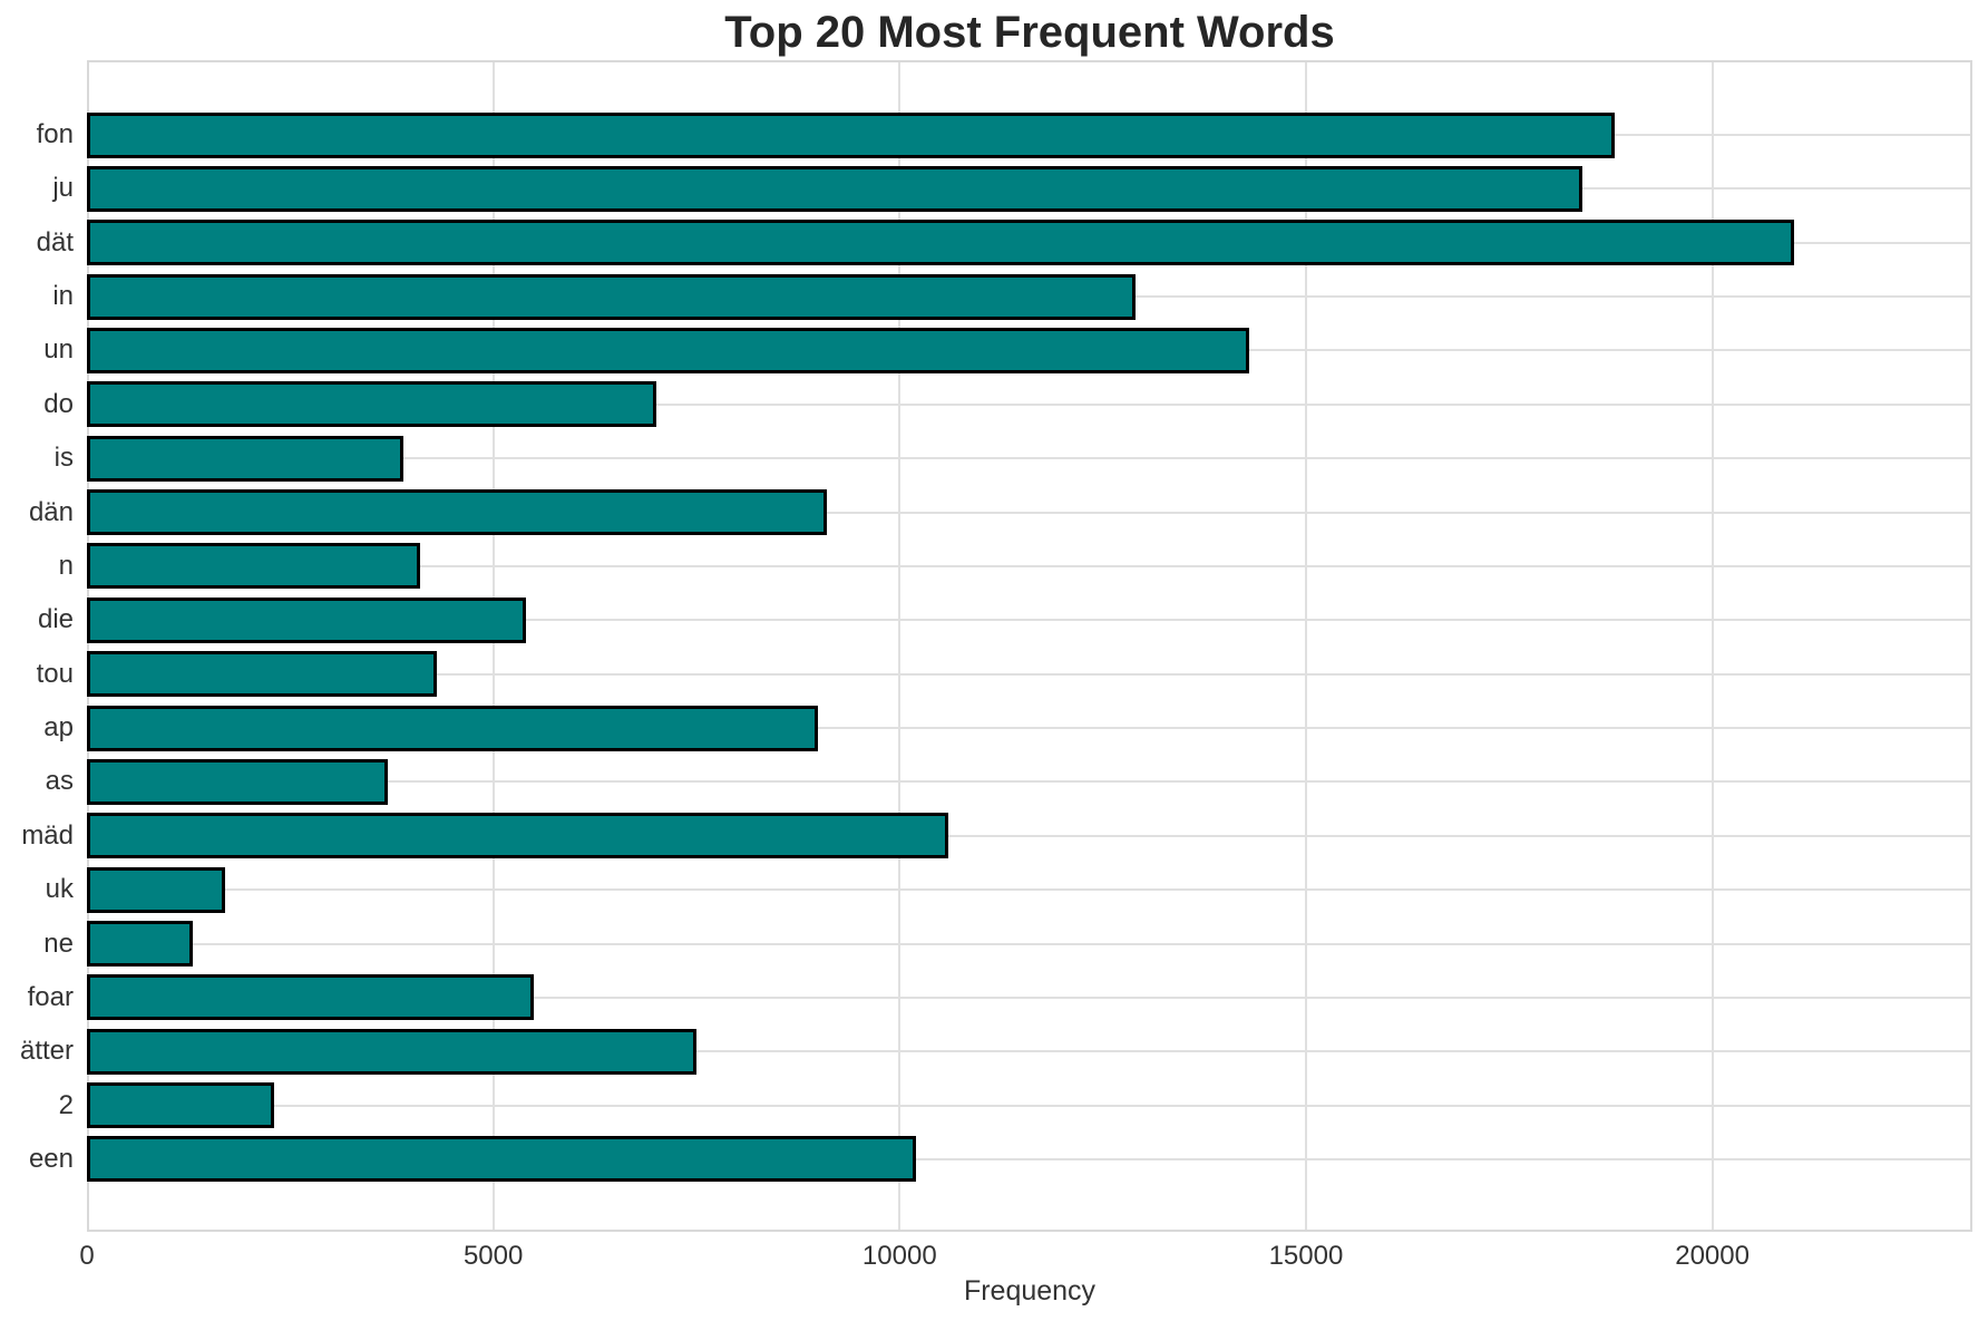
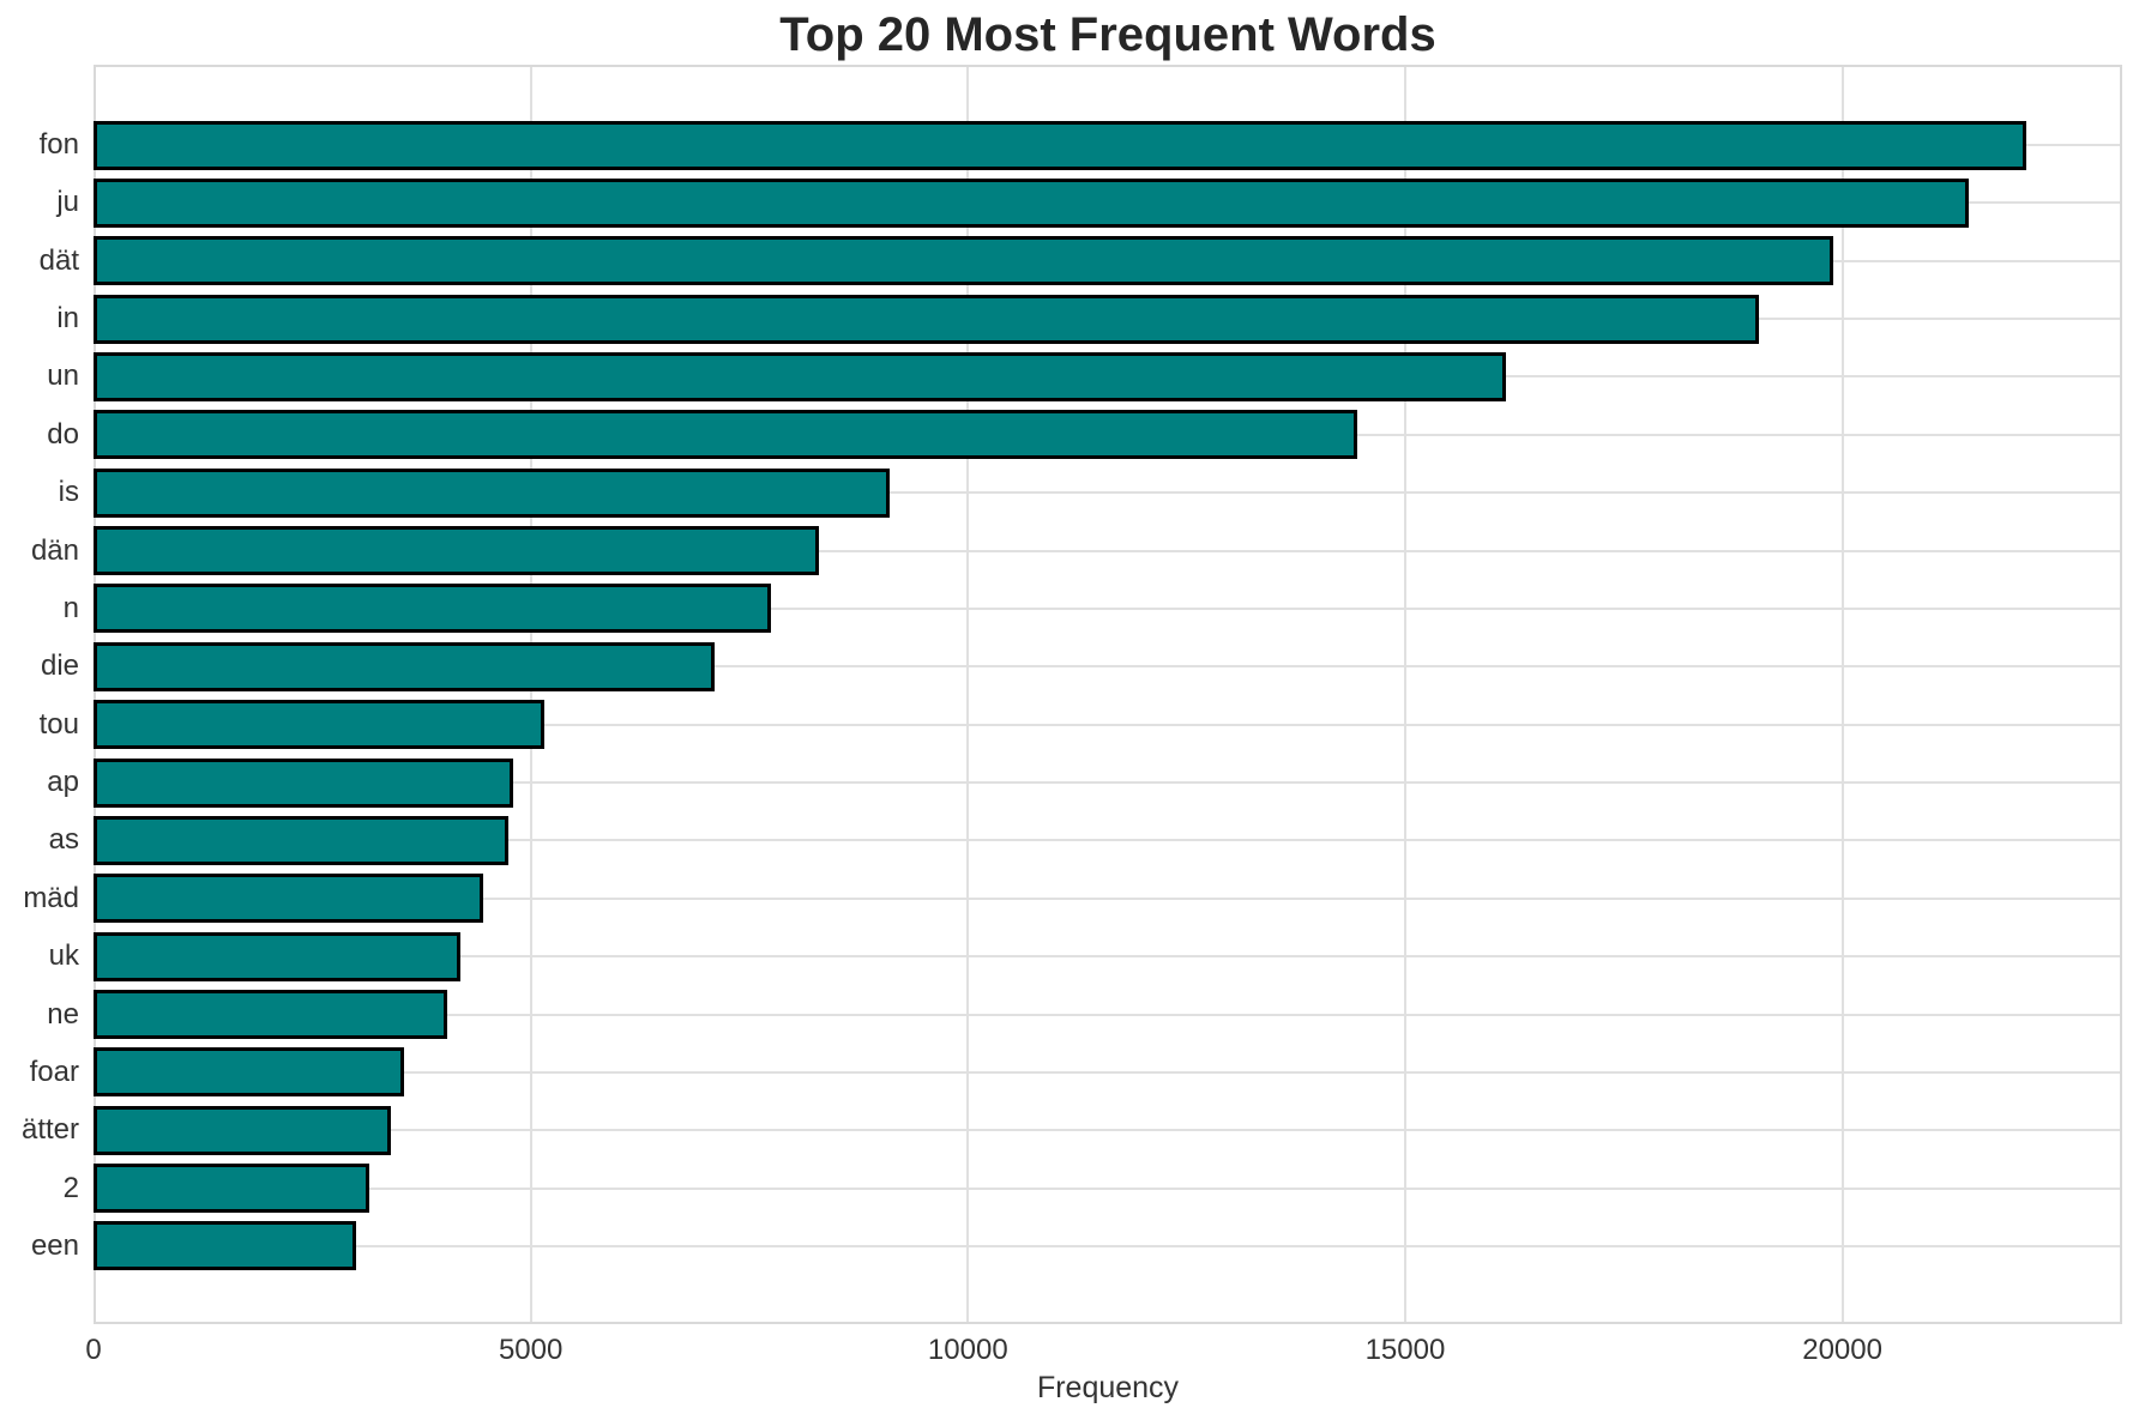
fon: 18800 -> 22100
ju: 18400 -> 21400
dät: 21000 -> 19900
in: 12900 -> 19000
un: 14300 -> 16200
do: 7000 -> 14400
is: 3900 -> 9100
dän: 9100 -> 8300
n: 4100 -> 7800
die: 5400 -> 7100
tou: 4300 -> 5200
ap: 9000 -> 4800
as: 3700 -> 4800
mäd: 10600 -> 4400
uk: 1700 -> 4200
ne: 1300 -> 4000
foar: 5500 -> 3600
ätter: 7500 -> 3400
2: 2300 -> 3200
een: 10200 -> 3000
